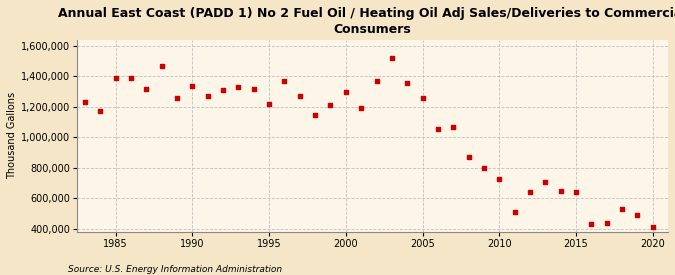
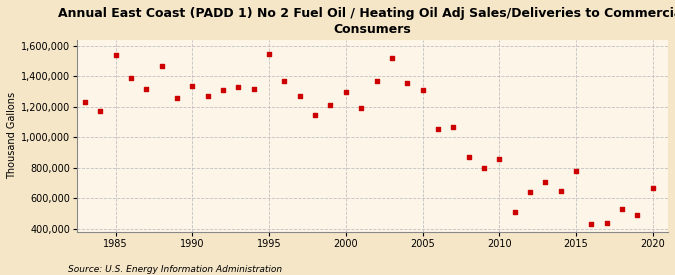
1985: 1,390,000 -> 1,540,000
1995: 1,220,000 -> 1,550,000
2005: 1,260,000 -> 1,310,000
2010: 730,000 -> 860,000
2015: 640,000 -> 780,000
2020: 420,000 -> 670,000
